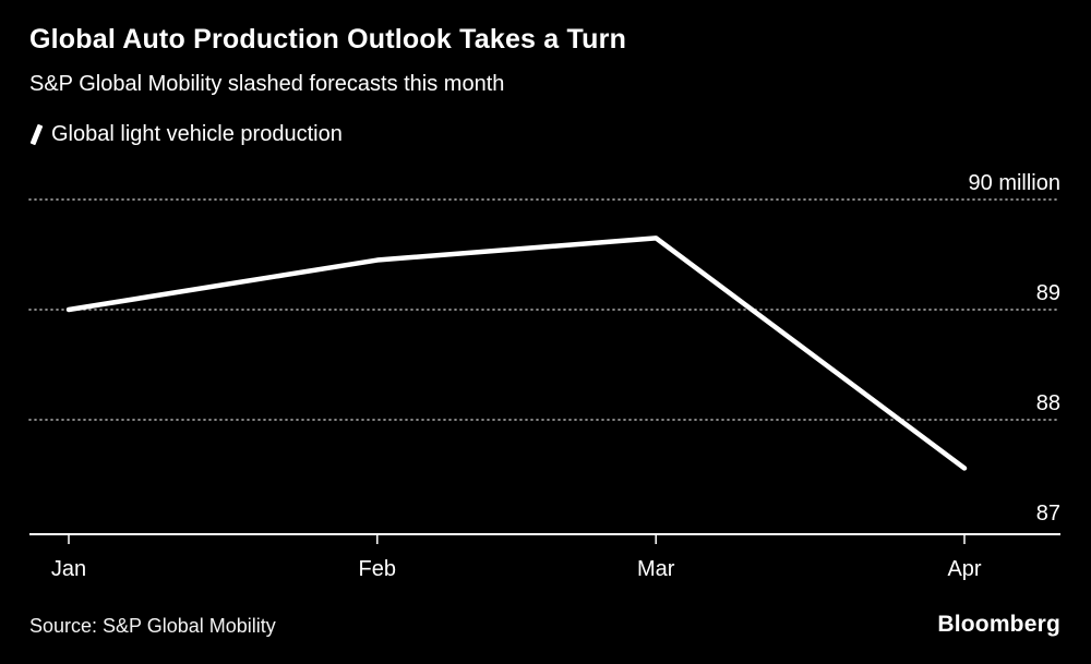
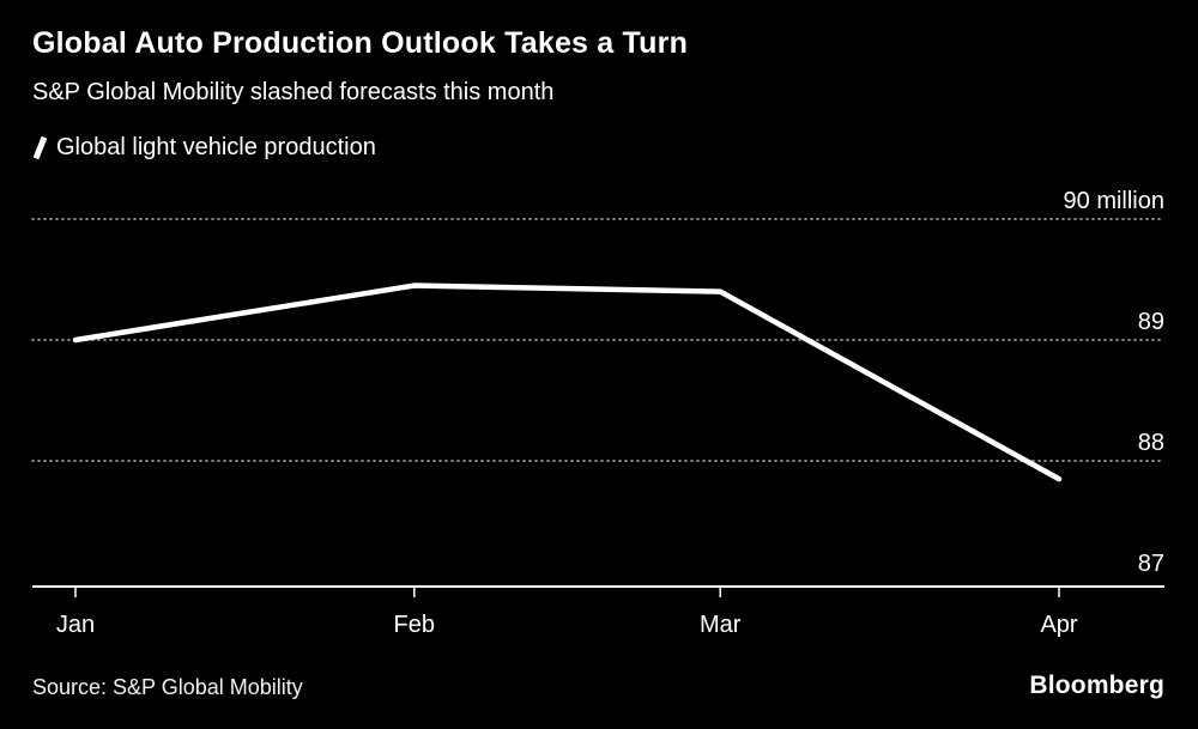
Mar: 89.65 -> 89.40
Apr: 87.56 -> 87.85
